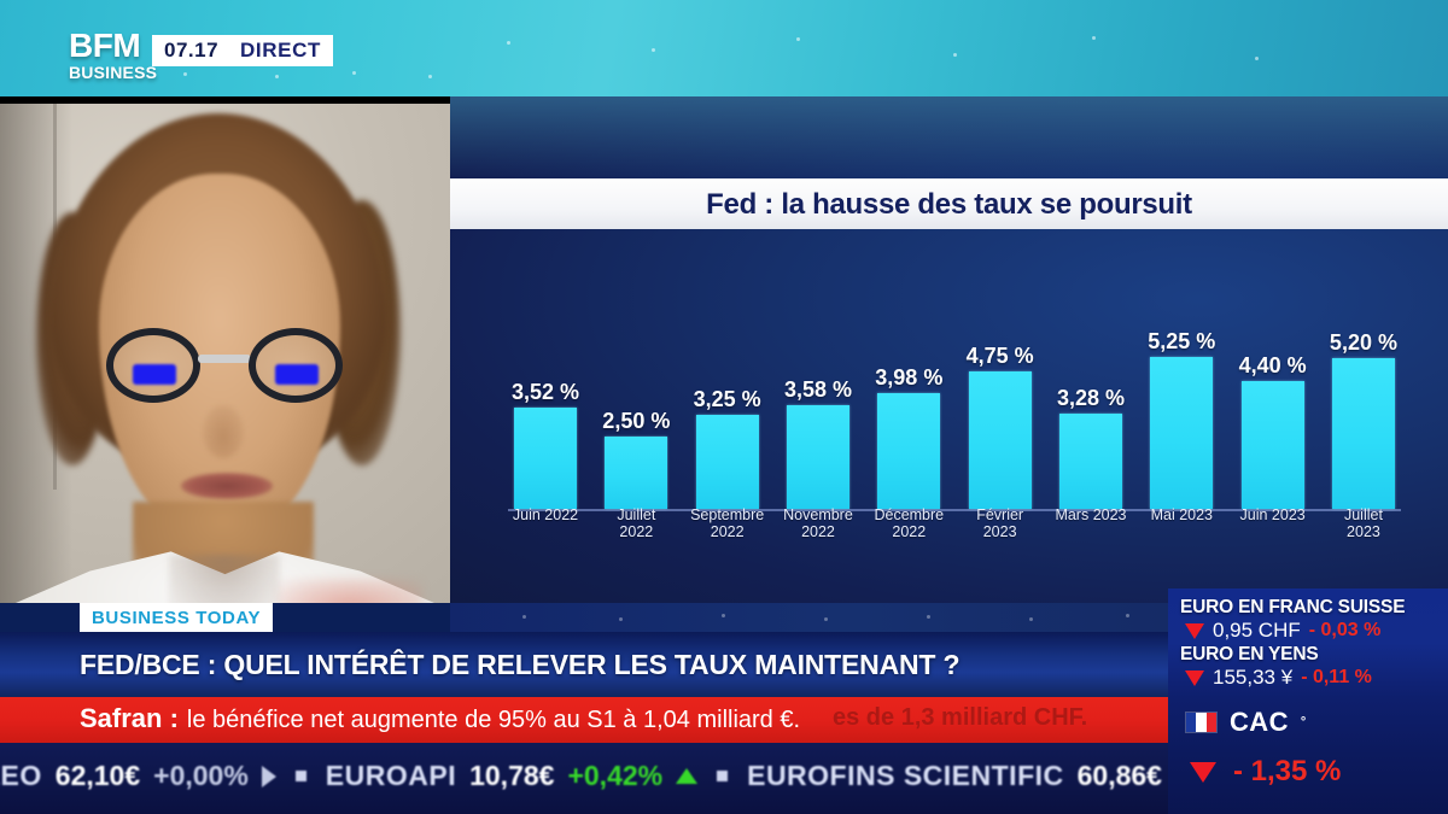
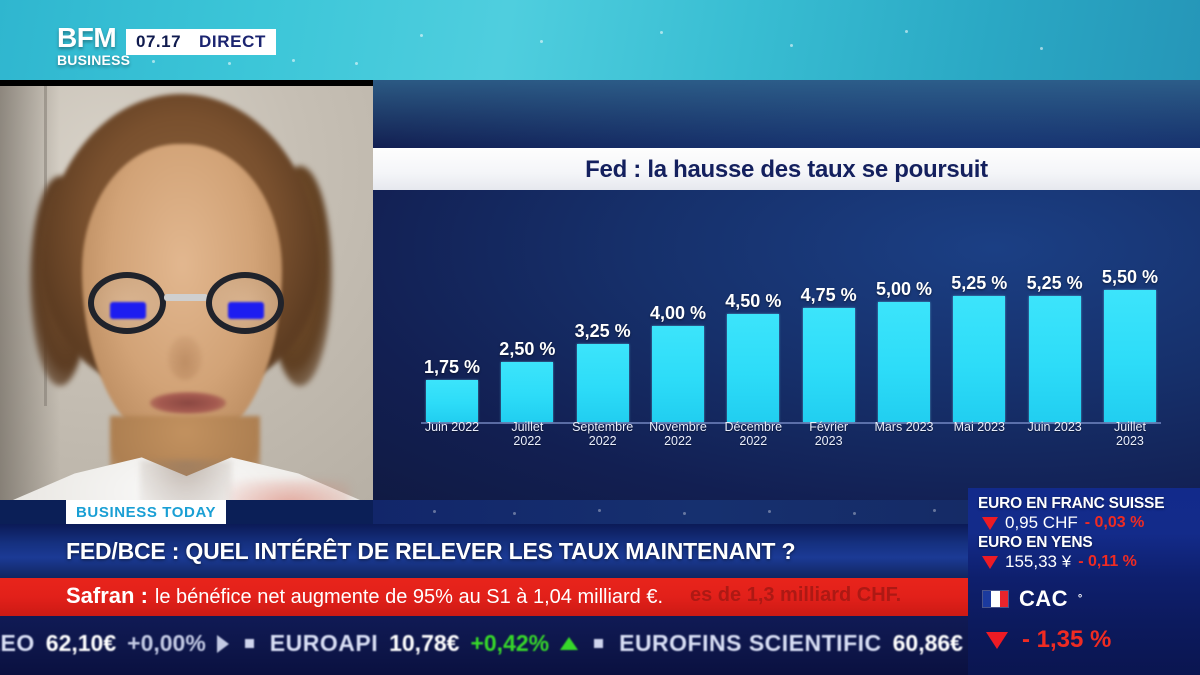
Juin 2022: 3,52 -> 1,75
Novembre 2022: 3,58 -> 4,00
Décembre 2022: 3,98 -> 4,50
Mars 2023: 3,28 -> 5,00
Juin 2023: 4,40 -> 5,25
Juillet 2023: 5,20 -> 5,50
